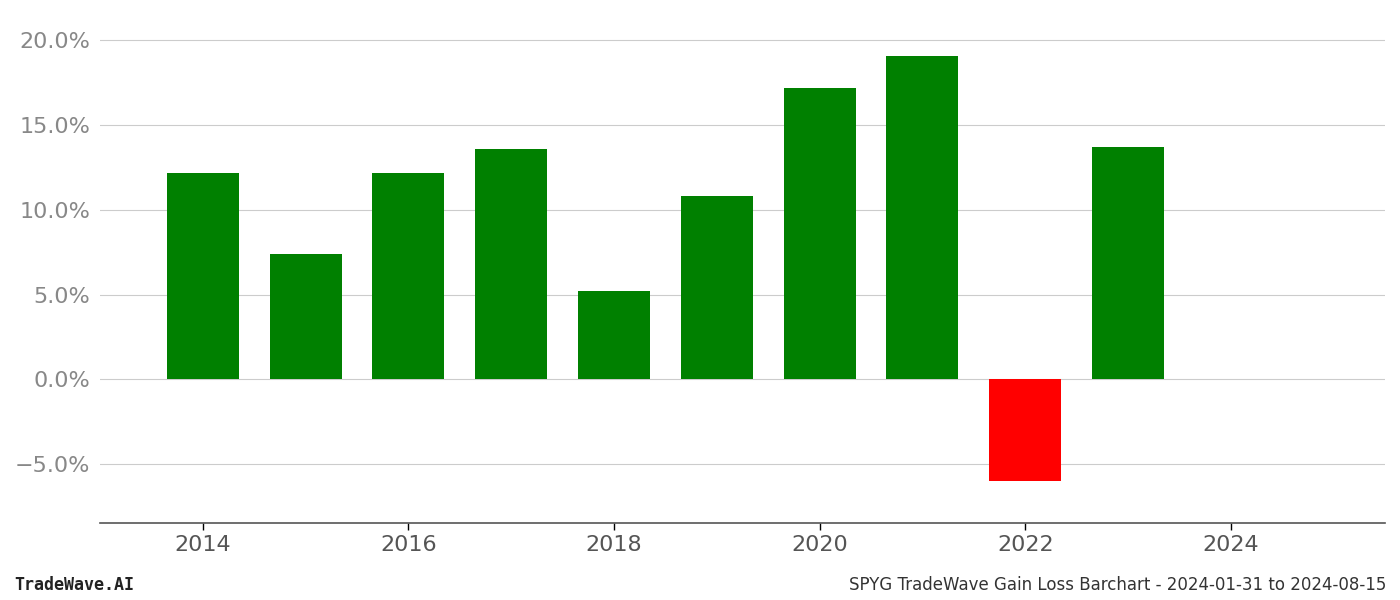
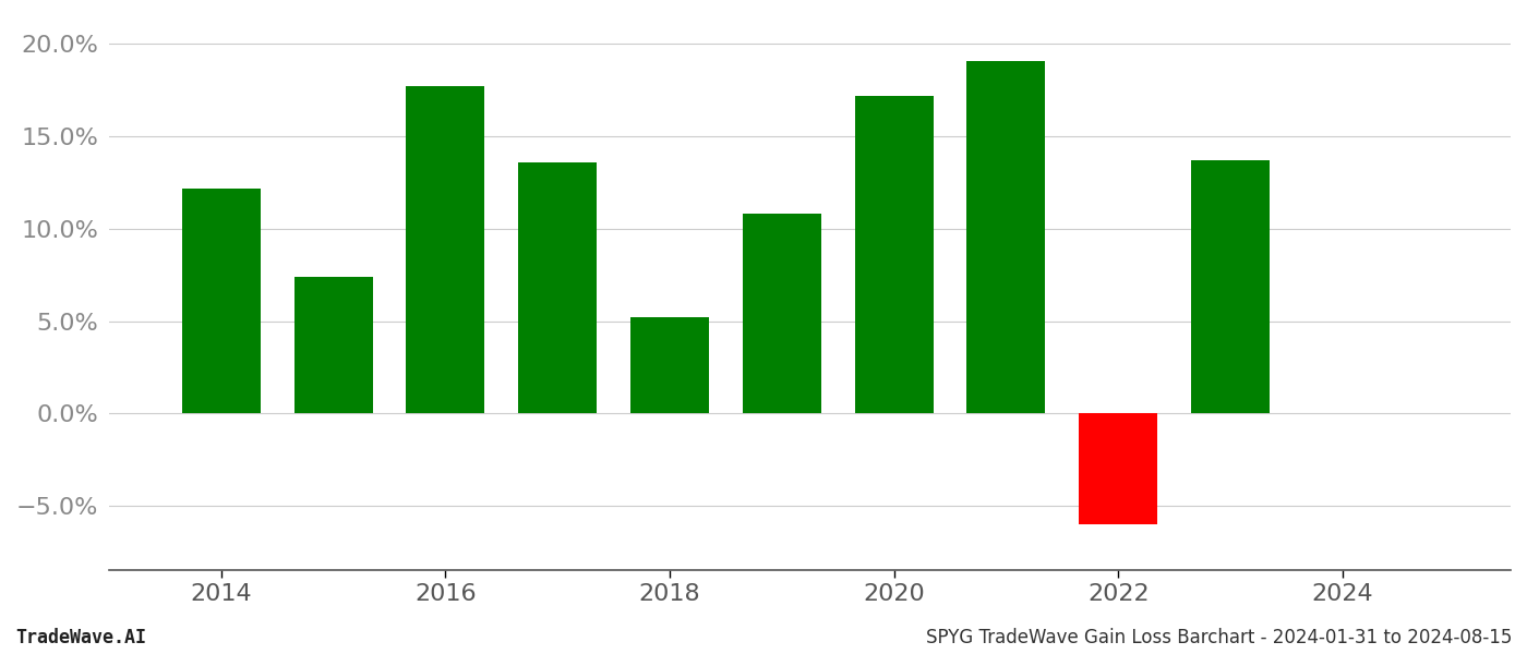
2016: 12.2% -> 17.7%
